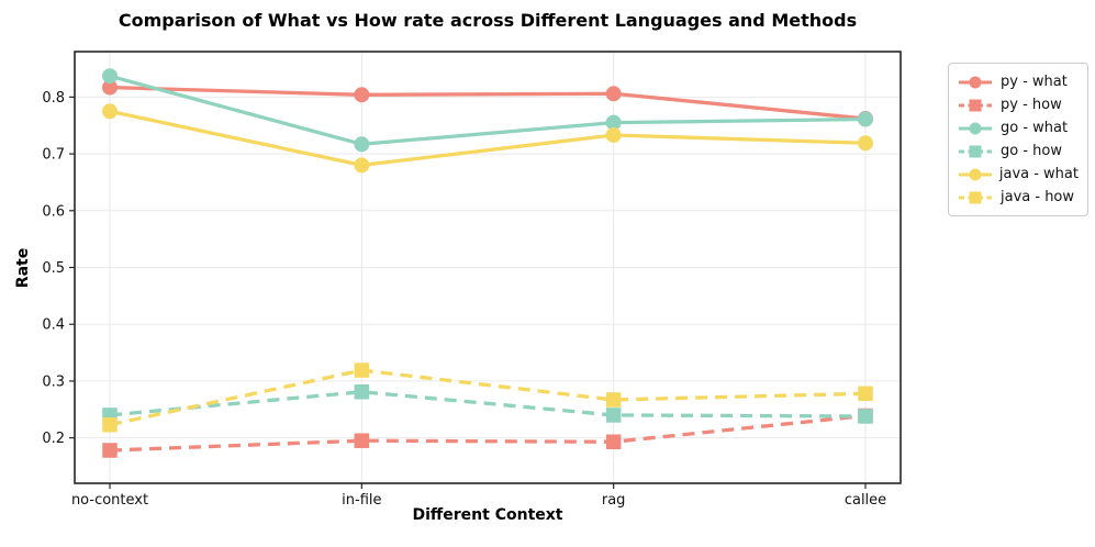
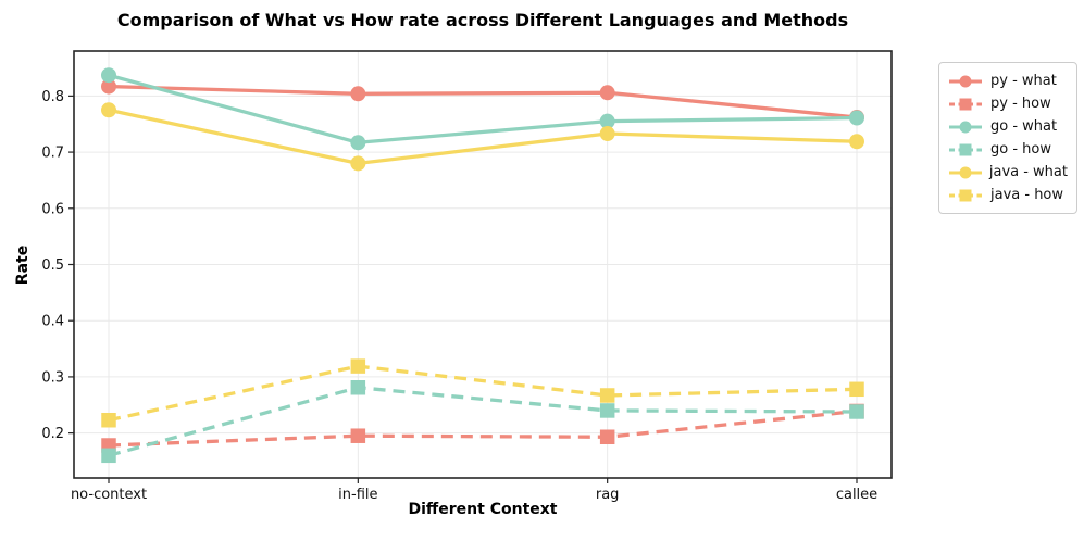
go - how/no-context: 0.24 -> 0.16
